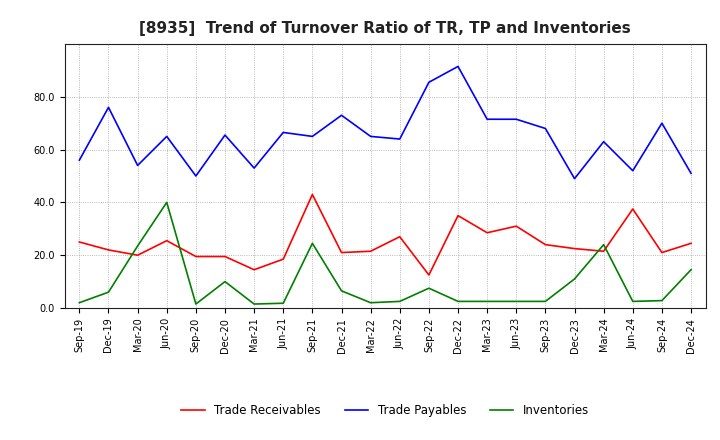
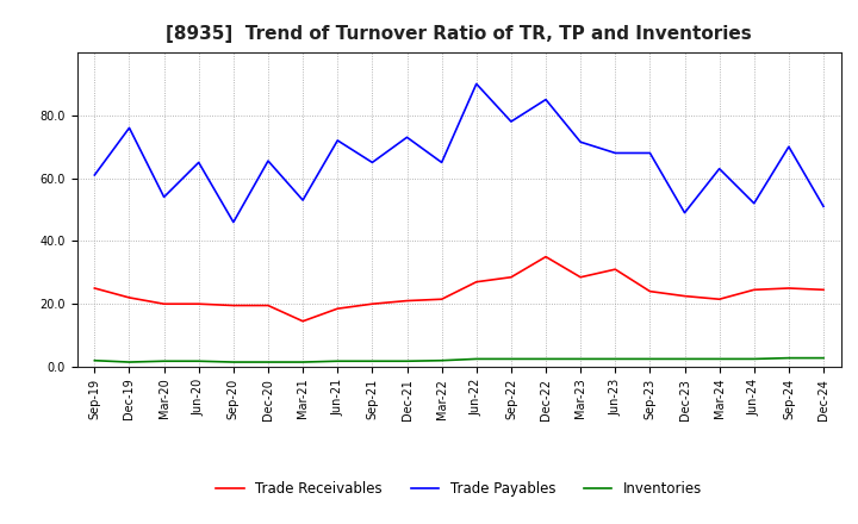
Trade Payables/Sep-19: 56.0 -> 61.0
Inventories/Dec-19: 6.0 -> 1.5
Inventories/Mar-20: 23.5 -> 1.8
Trade Receivables/Jun-20: 25.5 -> 20.0
Inventories/Jun-20: 40.0 -> 1.8
Trade Payables/Sep-20: 50.0 -> 46.0
Inventories/Dec-20: 10.0 -> 1.5
Trade Payables/Jun-21: 66.5 -> 72.0
Trade Receivables/Sep-21: 43.0 -> 20.0
Inventories/Sep-21: 24.5 -> 1.8
Inventories/Dec-21: 6.5 -> 1.8
Trade Payables/Jun-22: 64.0 -> 90.0
Trade Receivables/Sep-22: 12.5 -> 28.5
Trade Payables/Sep-22: 85.5 -> 78.0
Inventories/Sep-22: 7.5 -> 2.5
Trade Payables/Dec-22: 91.5 -> 85.0
Trade Payables/Jun-23: 71.5 -> 68.0
Inventories/Dec-23: 11.0 -> 2.5
Inventories/Mar-24: 24.0 -> 2.5
Trade Receivables/Jun-24: 37.5 -> 24.5
Trade Receivables/Sep-24: 21.0 -> 25.0
Inventories/Dec-24: 14.5 -> 2.8
